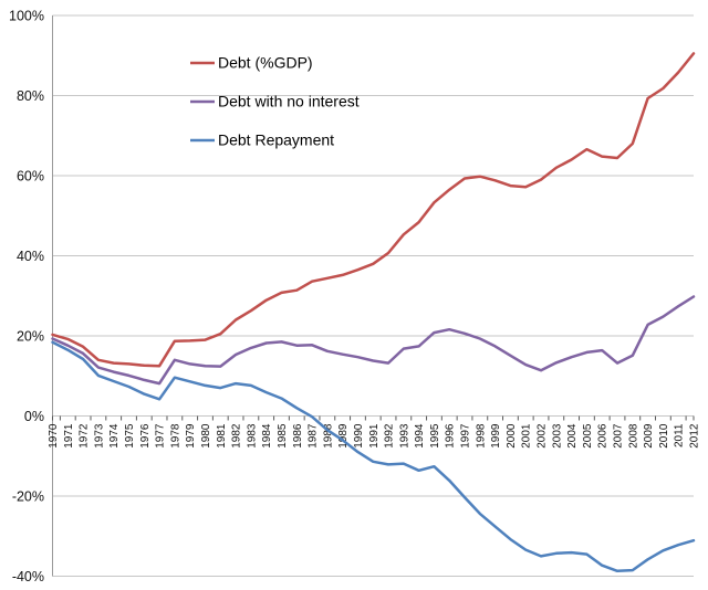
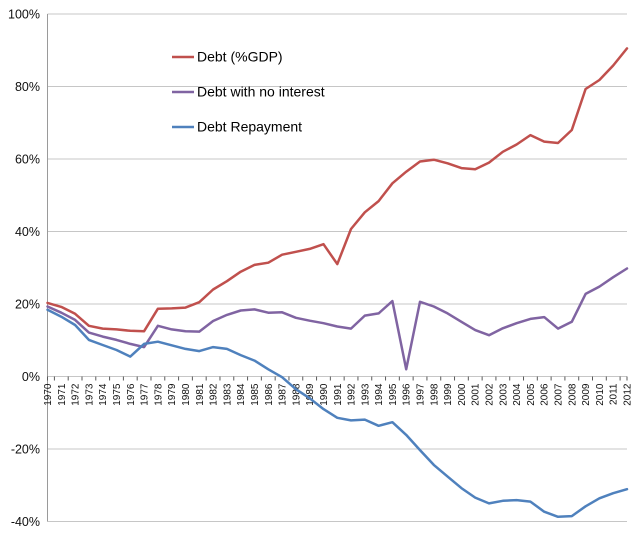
Debt Repayment/1977: 4% -> 9%
Debt (%GDP)/1991: 38% -> 31%
Debt with no interest/1996: 22% -> 2%
